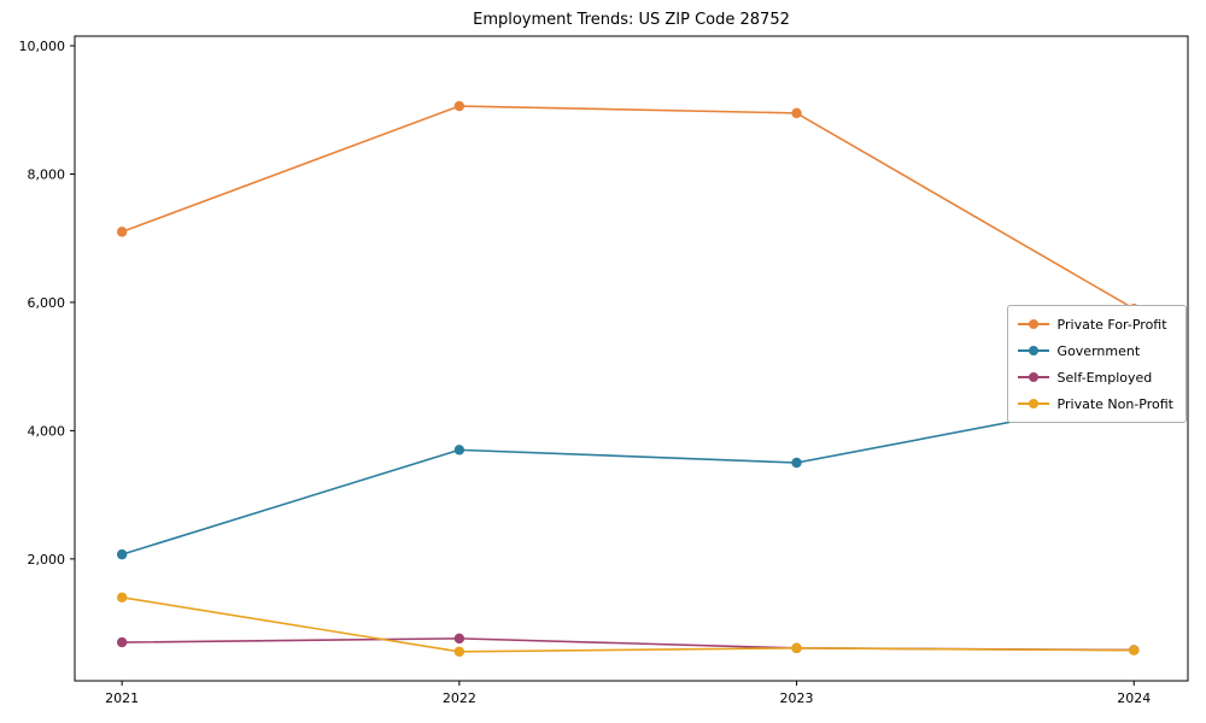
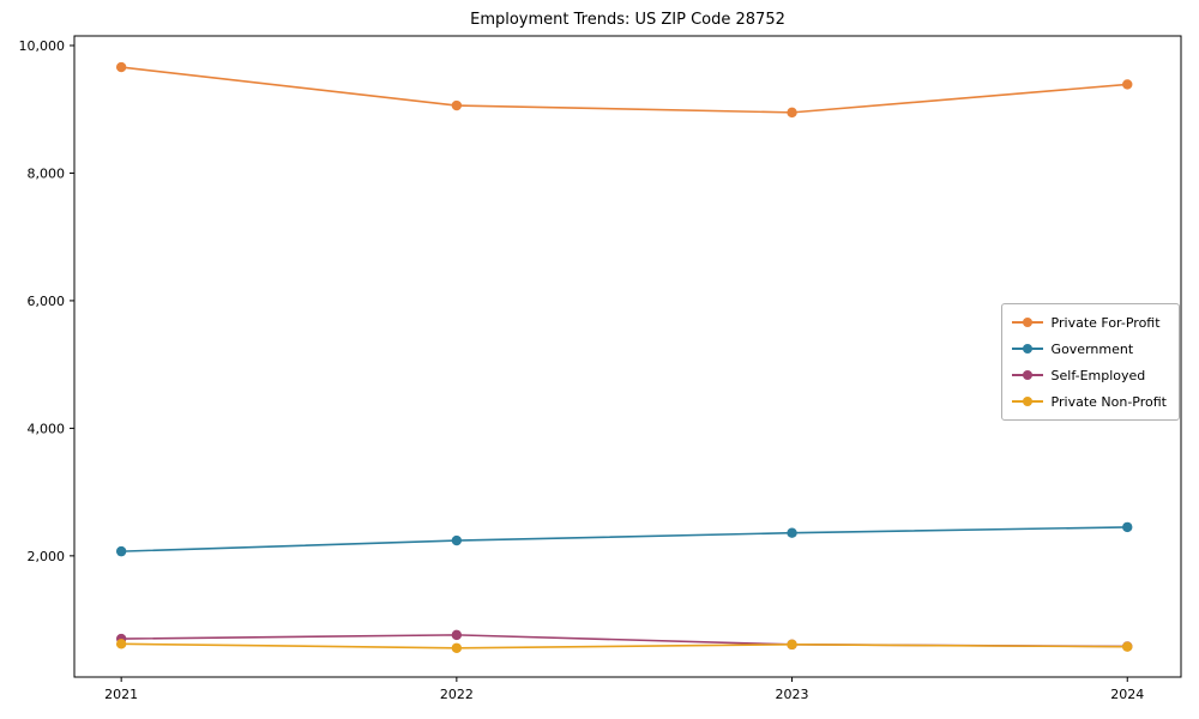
Private For-Profit/2021: 7100 -> 9700
Private Non-Profit/2021: 1400 -> 600
Government/2022: 3700 -> 2200
Government/2023: 3500 -> 2400
Private For-Profit/2024: 5900 -> 9400
Government/2024: 4500 -> 2400
